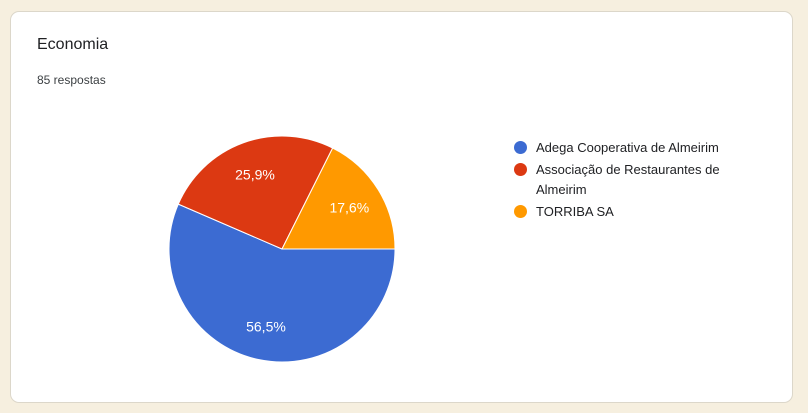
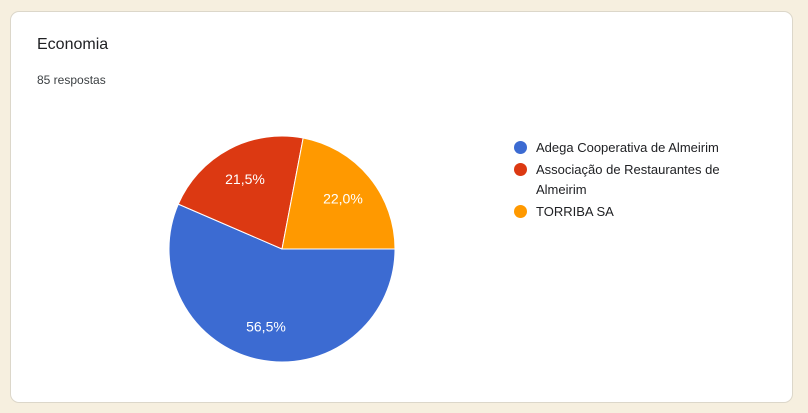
Associação de Restaurantes de Almeirim: 25,9% -> 21,5%
TORRIBA SA: 17,6% -> 22,0%
